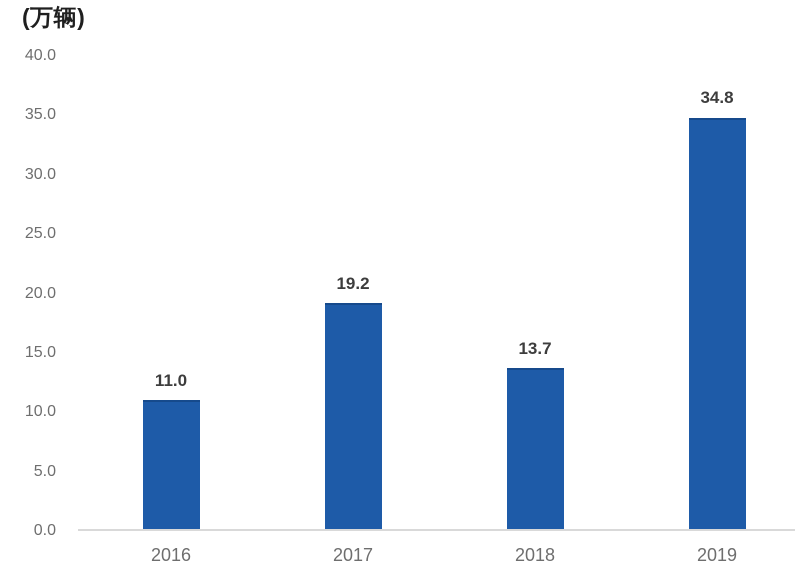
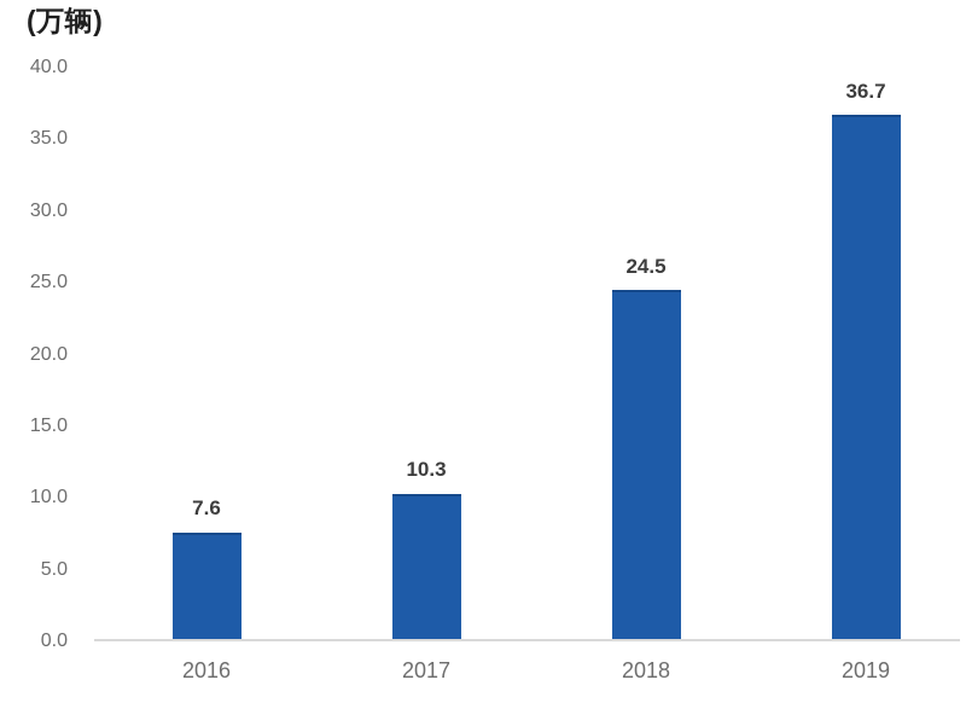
2016: 11.0 -> 7.6
2017: 19.2 -> 10.3
2018: 13.7 -> 24.5
2019: 34.8 -> 36.7
